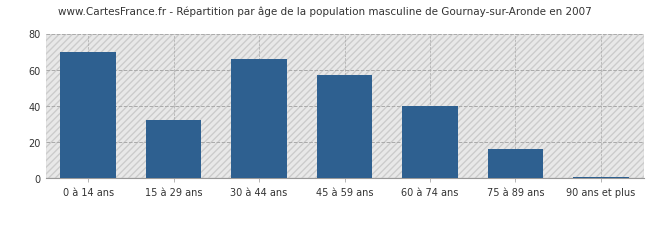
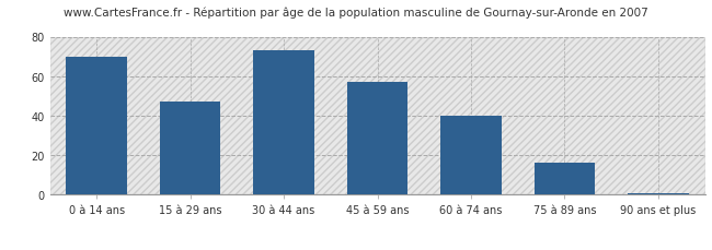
15 à 29 ans: 32 -> 47
30 à 44 ans: 66 -> 73
